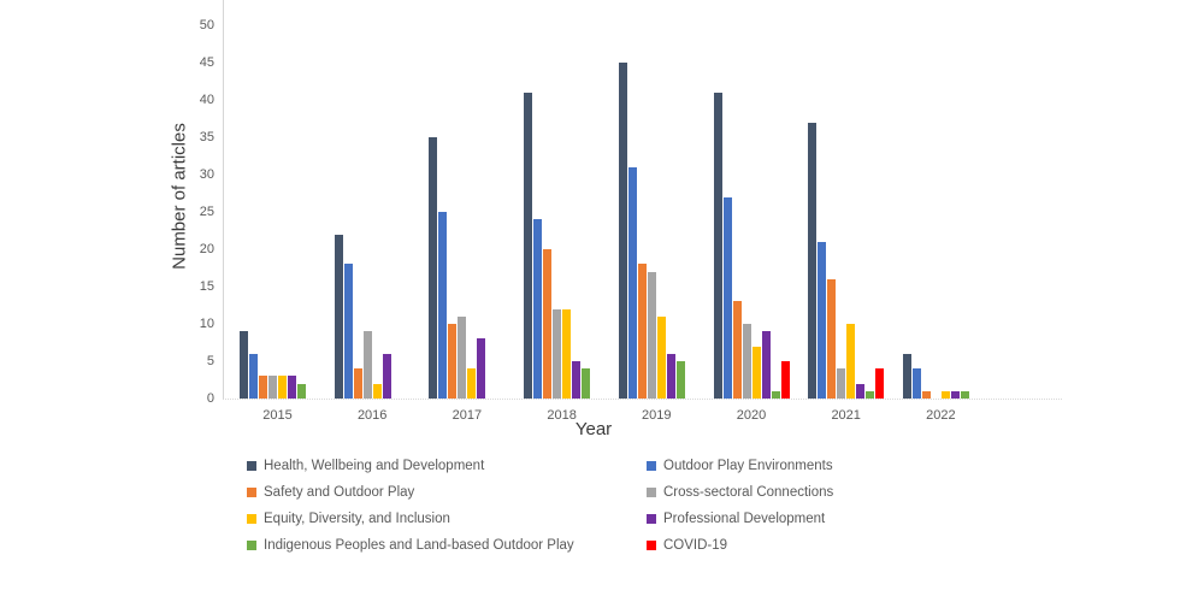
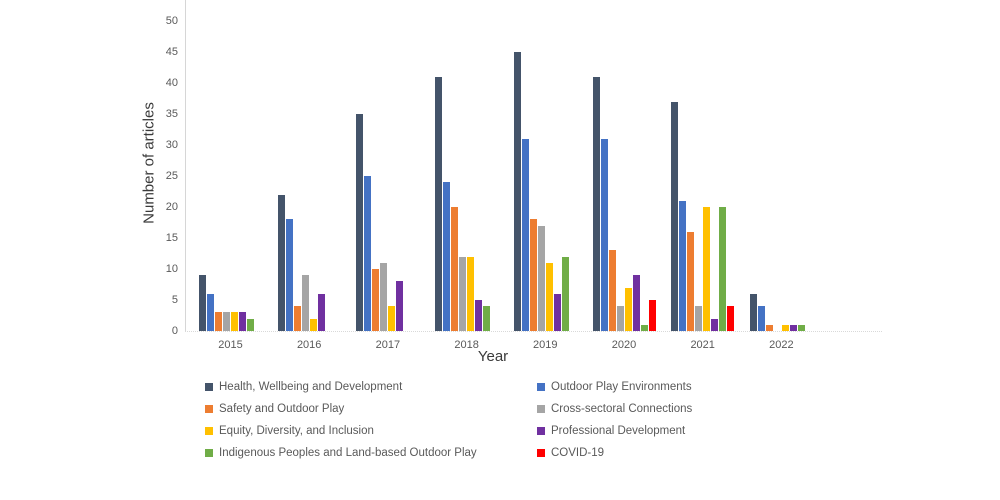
Indigenous Peoples and Land-based Outdoor Play/2019: 5 -> 12
Outdoor Play Environments/2020: 27 -> 31
Cross-sectoral Connections/2020: 10 -> 4
Equity, Diversity, and Inclusion/2021: 10 -> 20
Indigenous Peoples and Land-based Outdoor Play/2021: 1 -> 20
